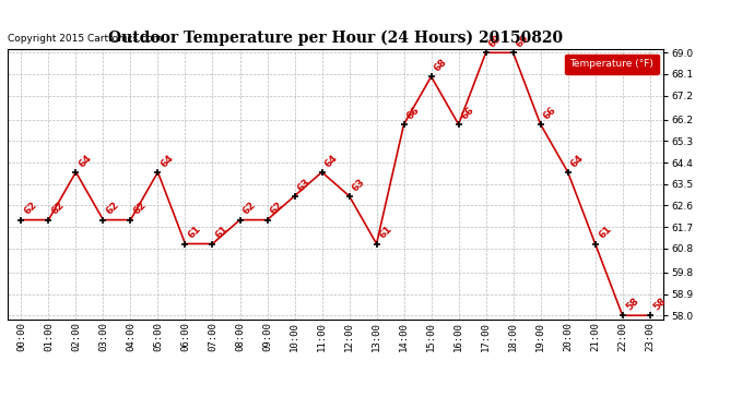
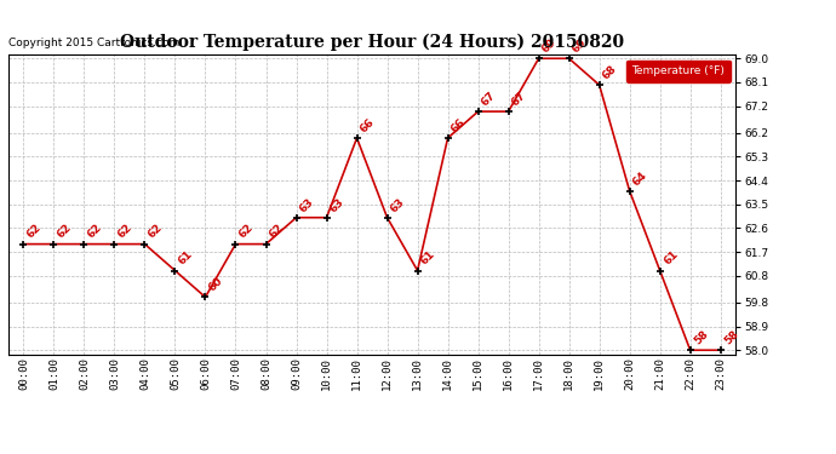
02:00: 64 -> 62
05:00: 64 -> 61
06:00: 61 -> 60
07:00: 61 -> 62
09:00: 62 -> 63
11:00: 64 -> 66
15:00: 68 -> 67
16:00: 66 -> 67
19:00: 66 -> 68
